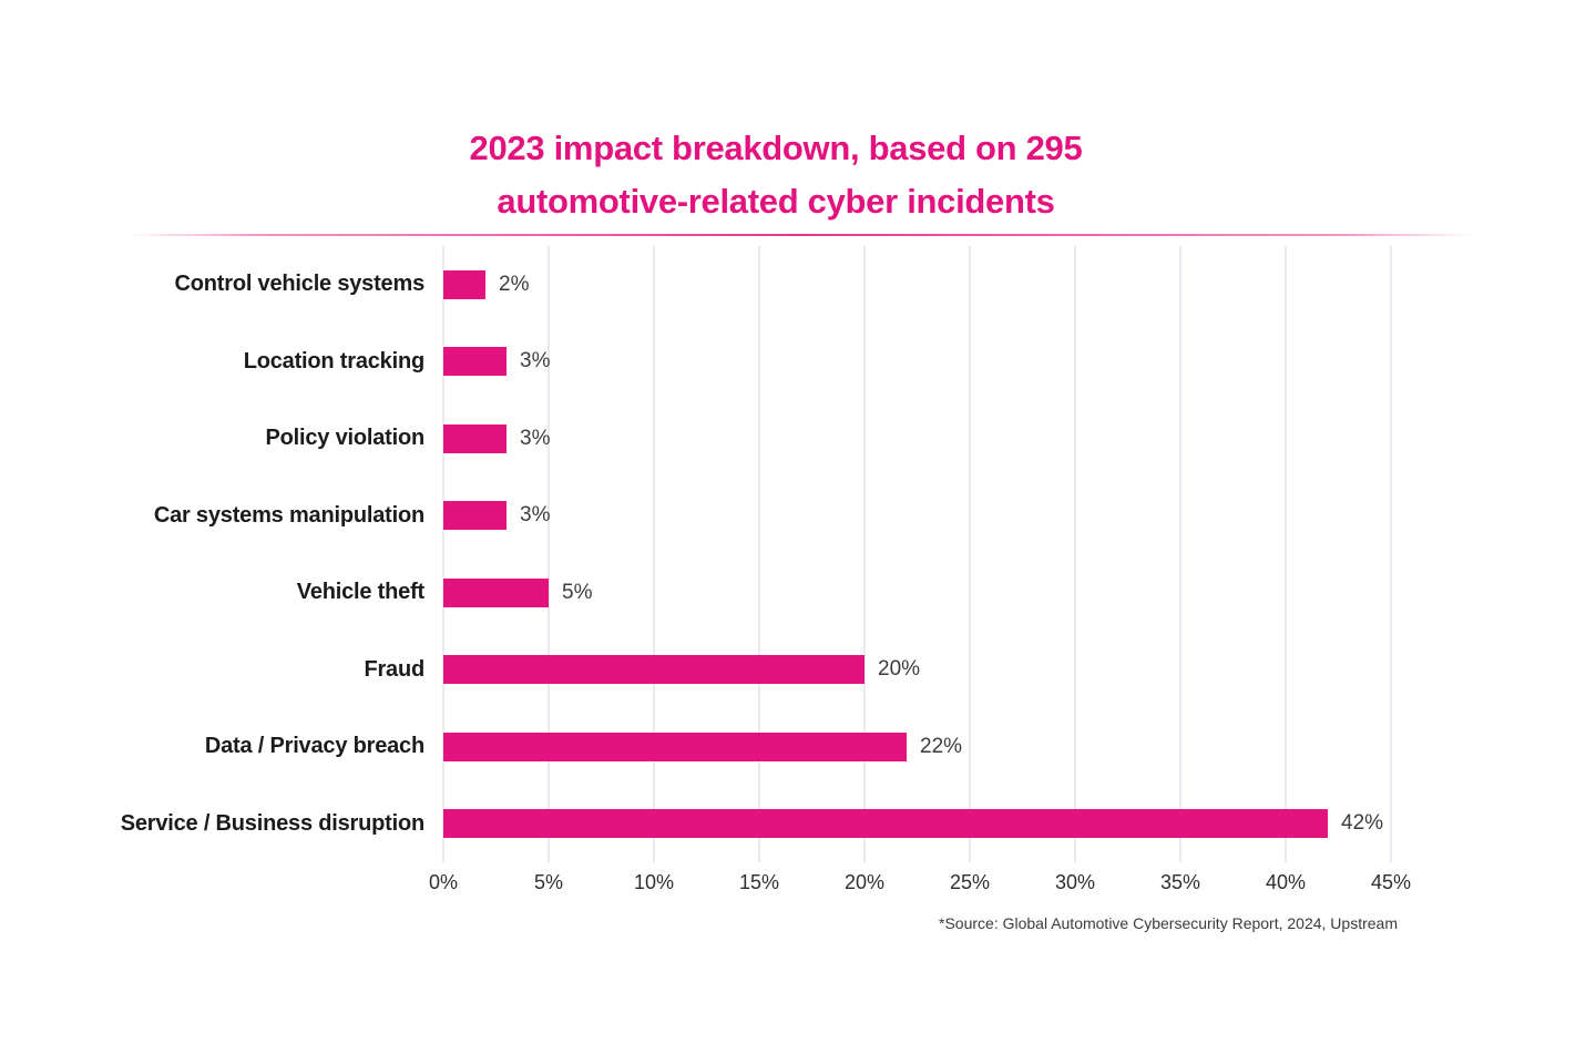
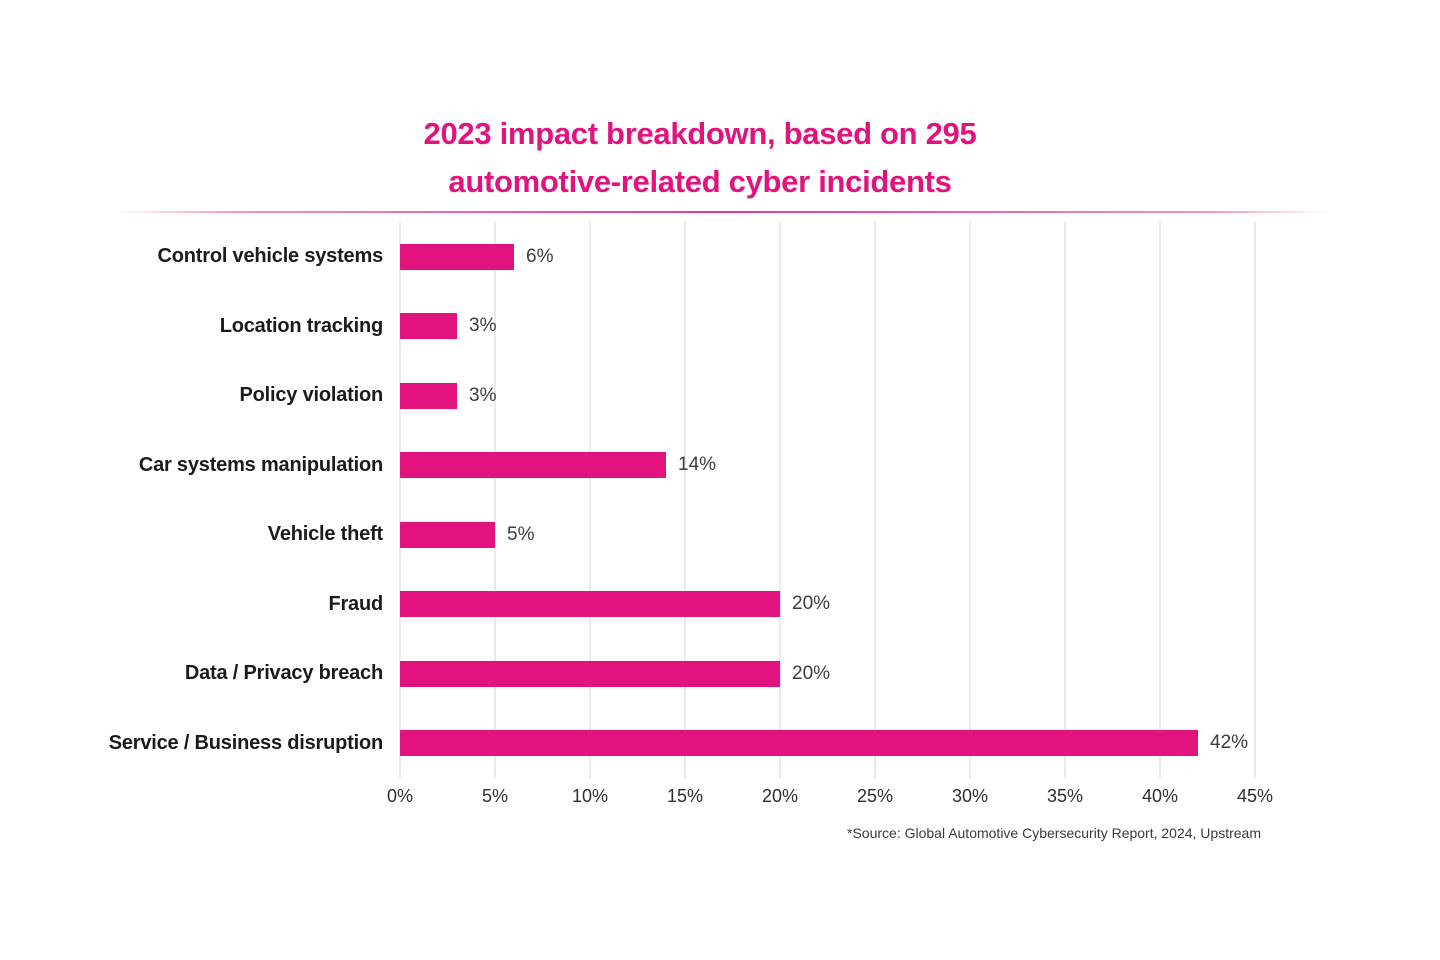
Control vehicle systems: 2% -> 6%
Car systems manipulation: 3% -> 14%
Data / Privacy breach: 22% -> 20%
